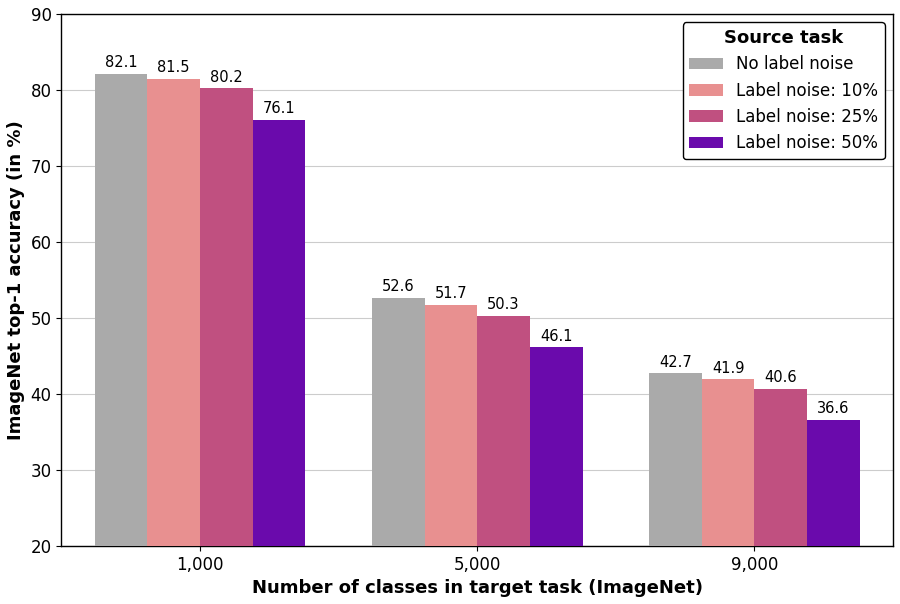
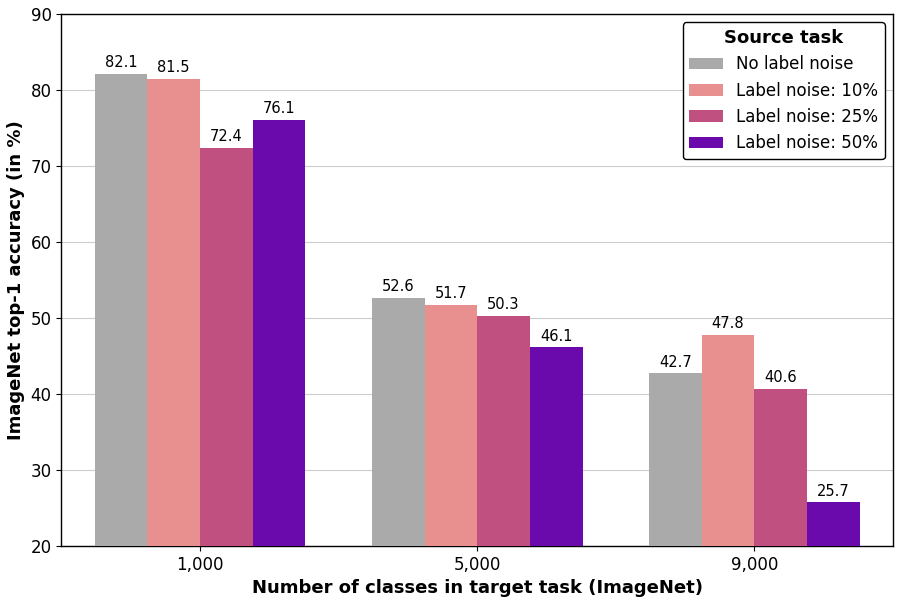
Label noise: 25%/1,000: 80.2 -> 72.4
Label noise: 10%/9,000: 41.9 -> 47.8
Label noise: 50%/9,000: 36.6 -> 25.7
